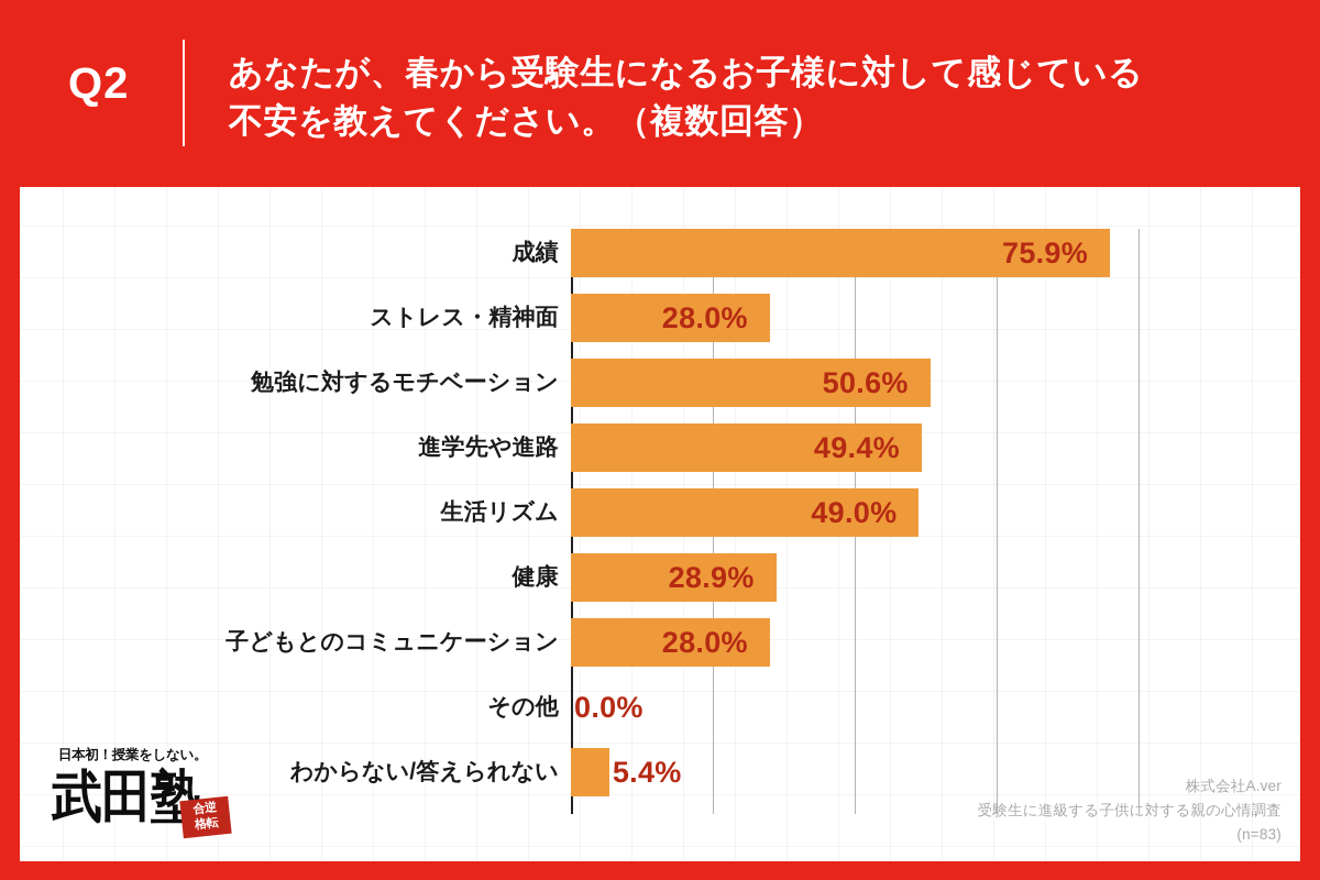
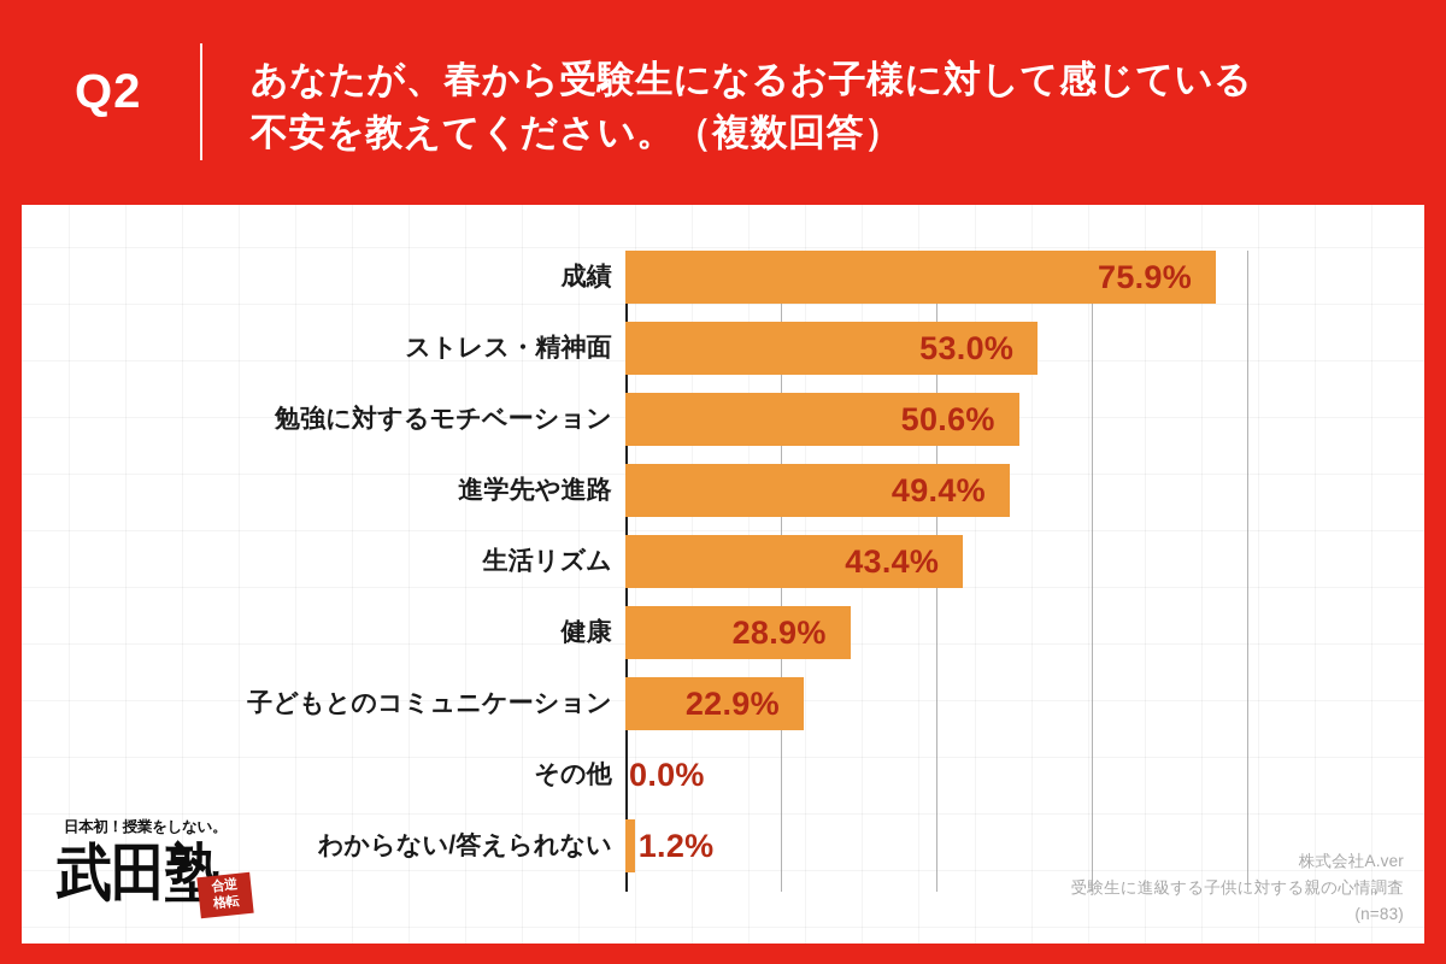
ストレス・精神面: 28.0% -> 53.0%
生活リズム: 49.0% -> 43.4%
子どもとのコミュニケーション: 28.0% -> 22.9%
わからない/答えられない: 5.4% -> 1.2%
